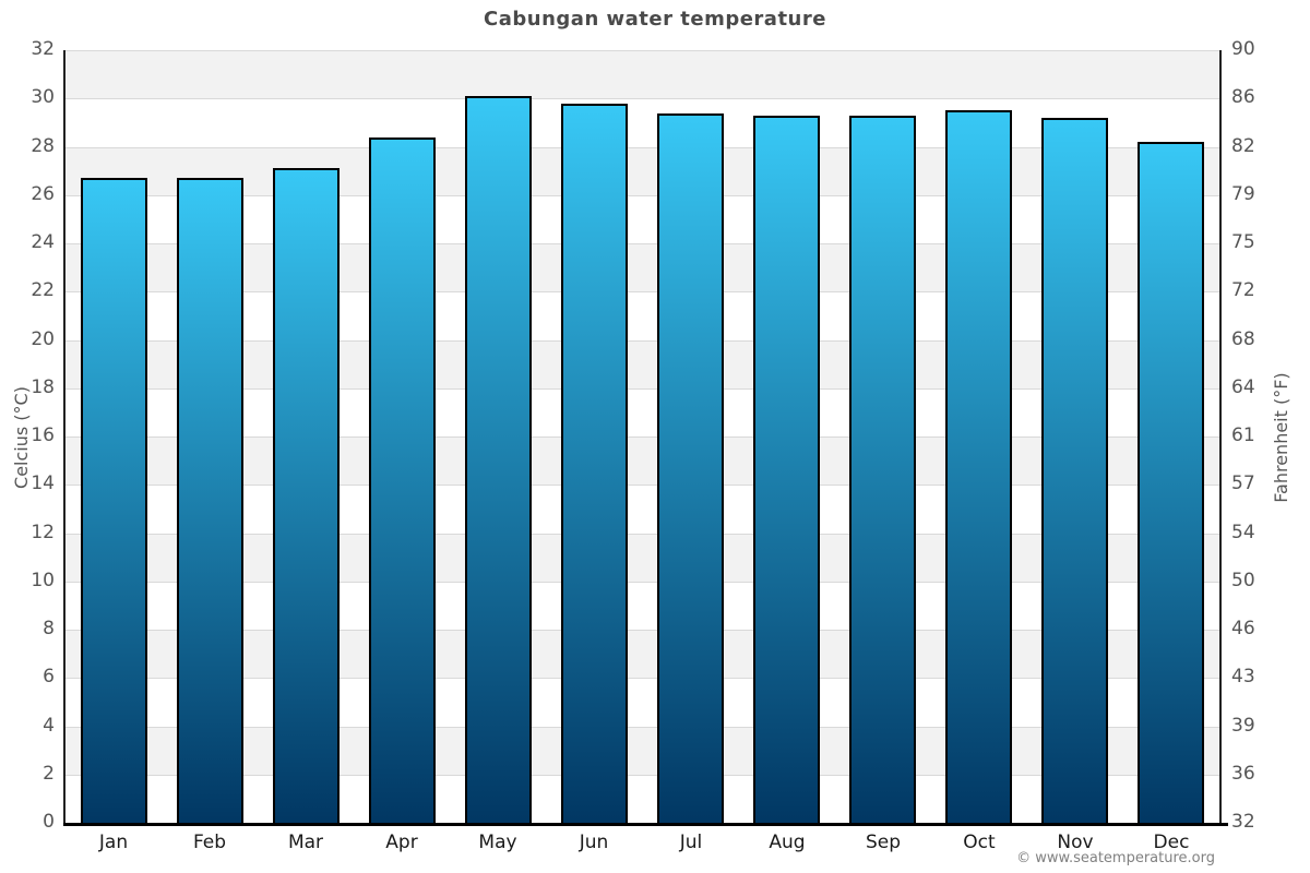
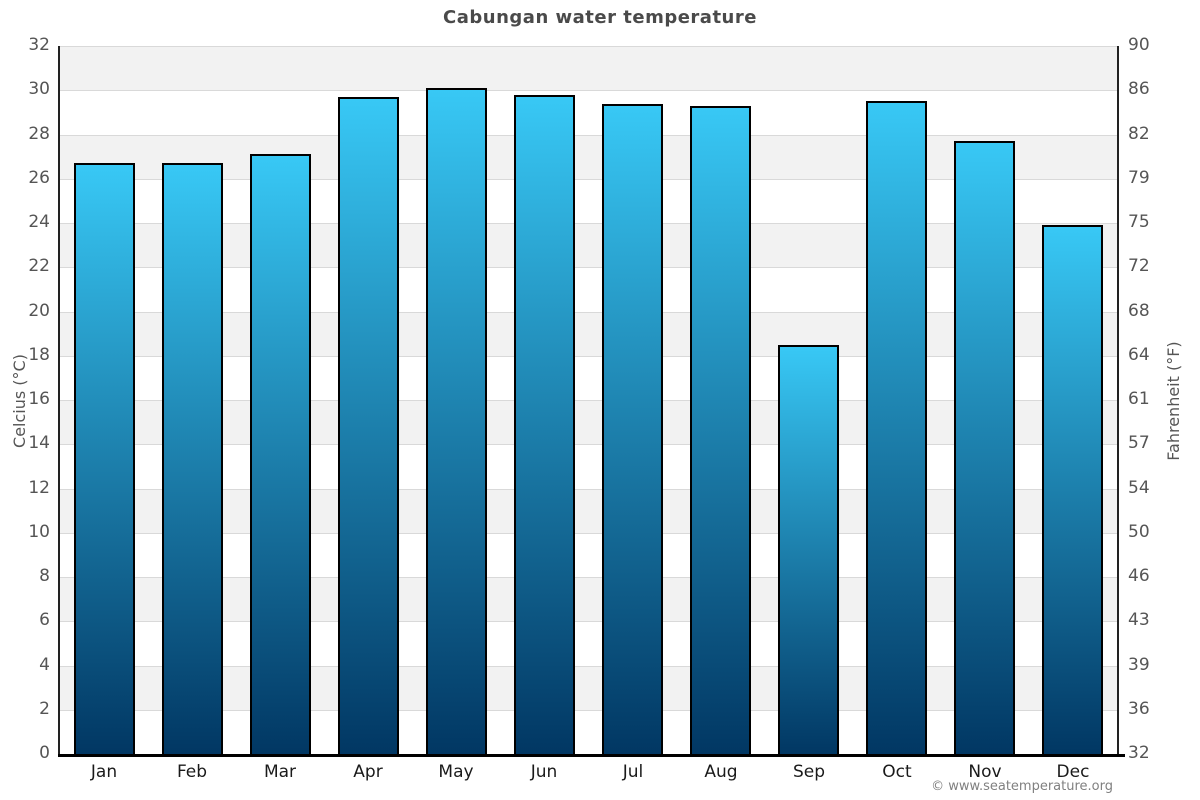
Apr: 28.4 -> 29.7
Sep: 29.3 -> 18.5
Nov: 29.2 -> 27.7
Dec: 28.2 -> 23.9
